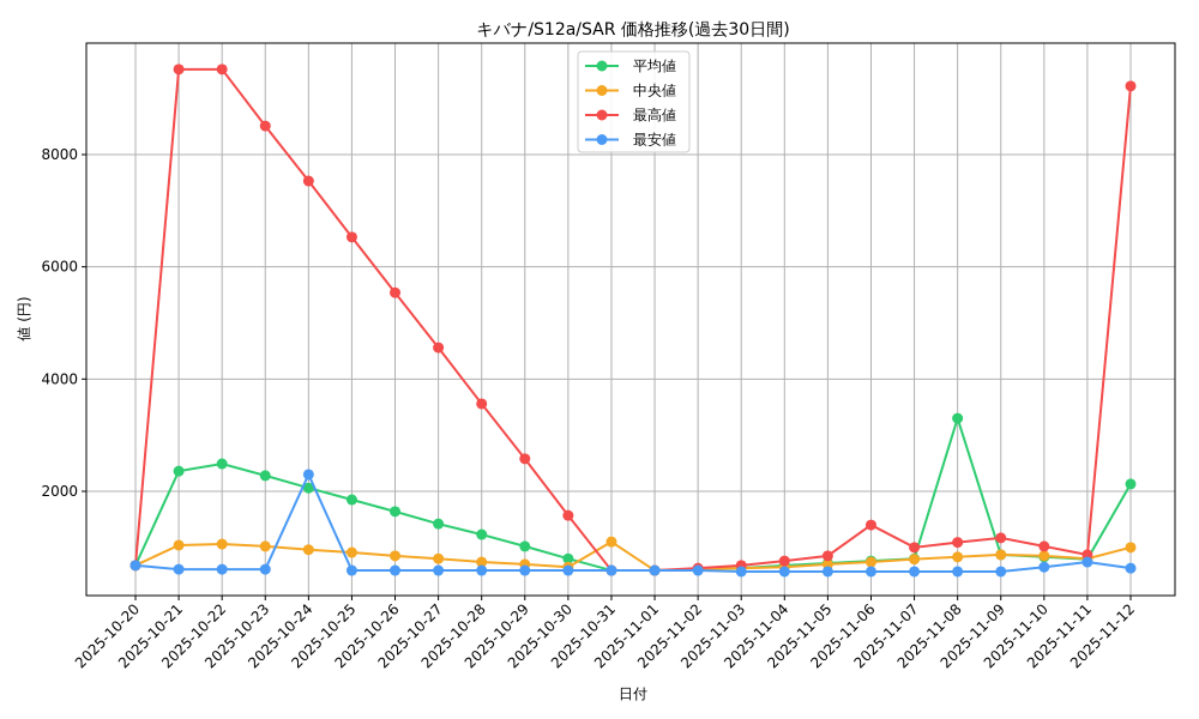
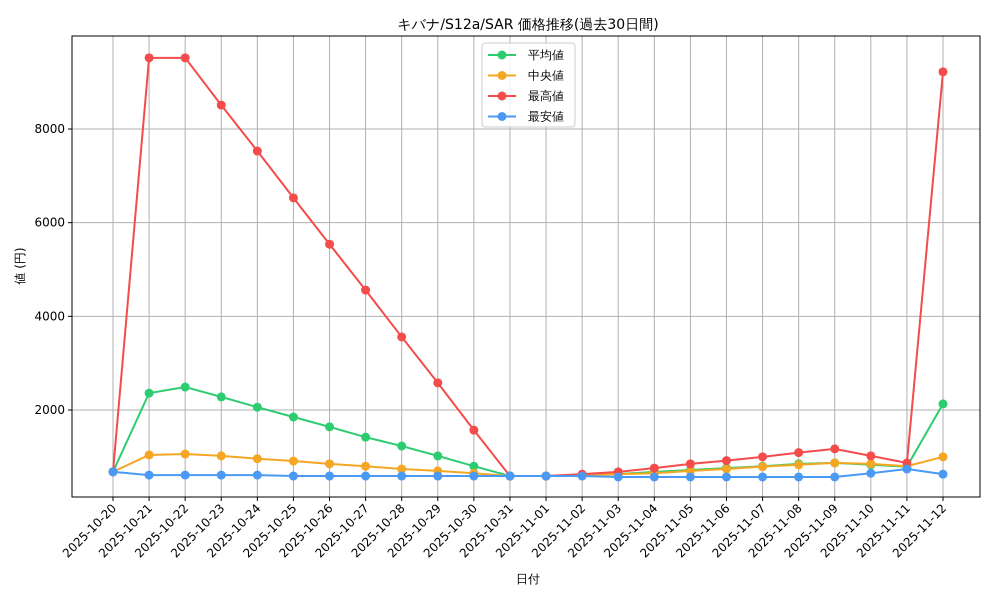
最安値/2025-10-24: 2300 -> 600
中央値/2025-10-31: 1100 -> 600
最高値/2025-11-06: 1400 -> 900
平均値/2025-11-08: 3300 -> 800
